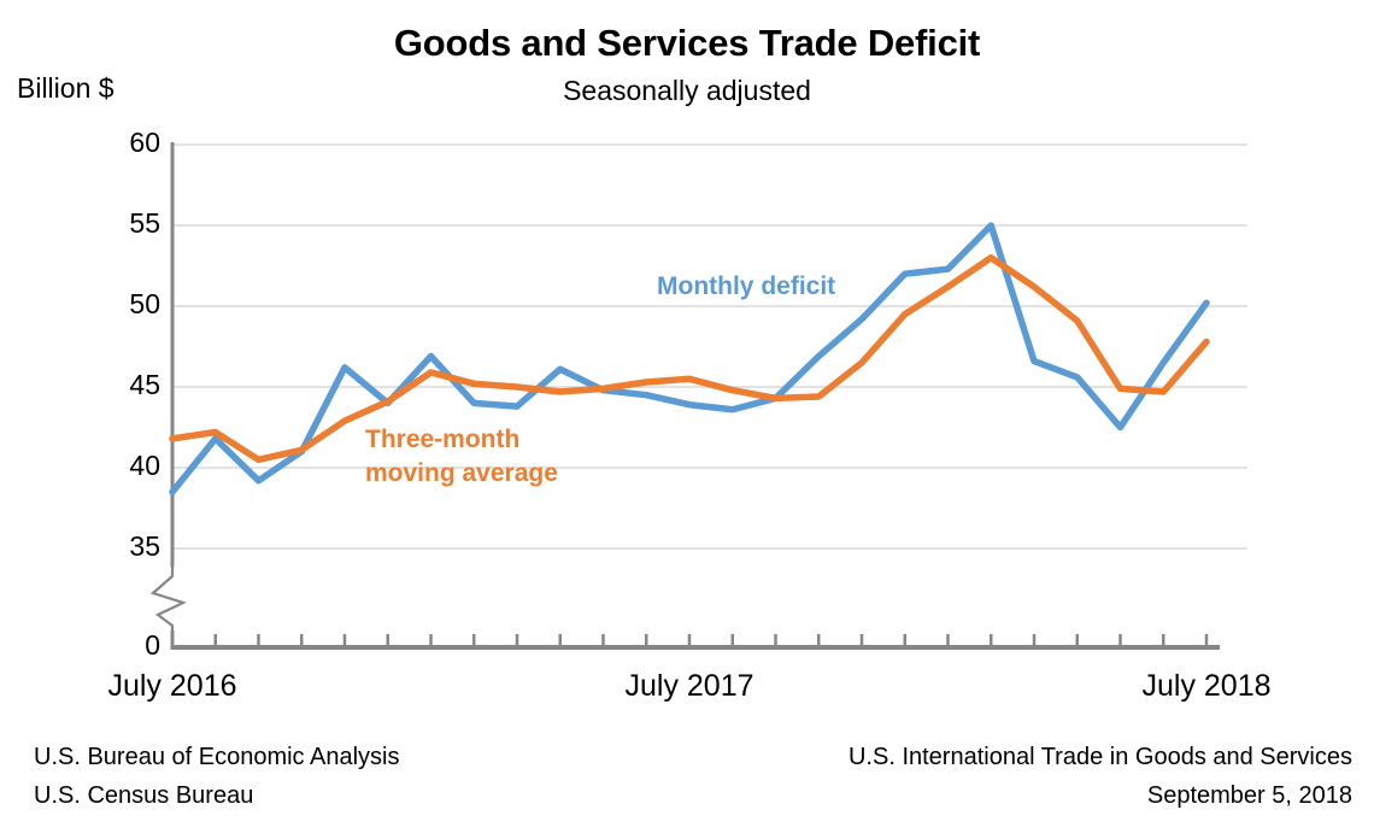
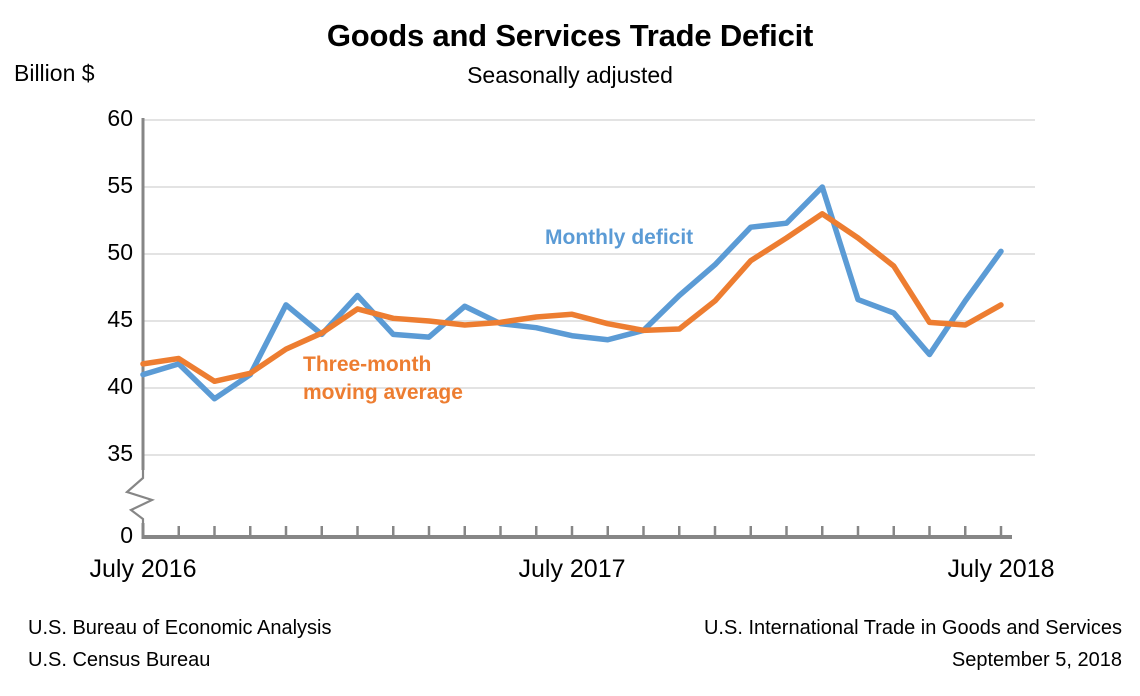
Monthly deficit/July 2016: 38.5 -> 41.0
Three-month moving average/July 2018: 47.8 -> 46.2
